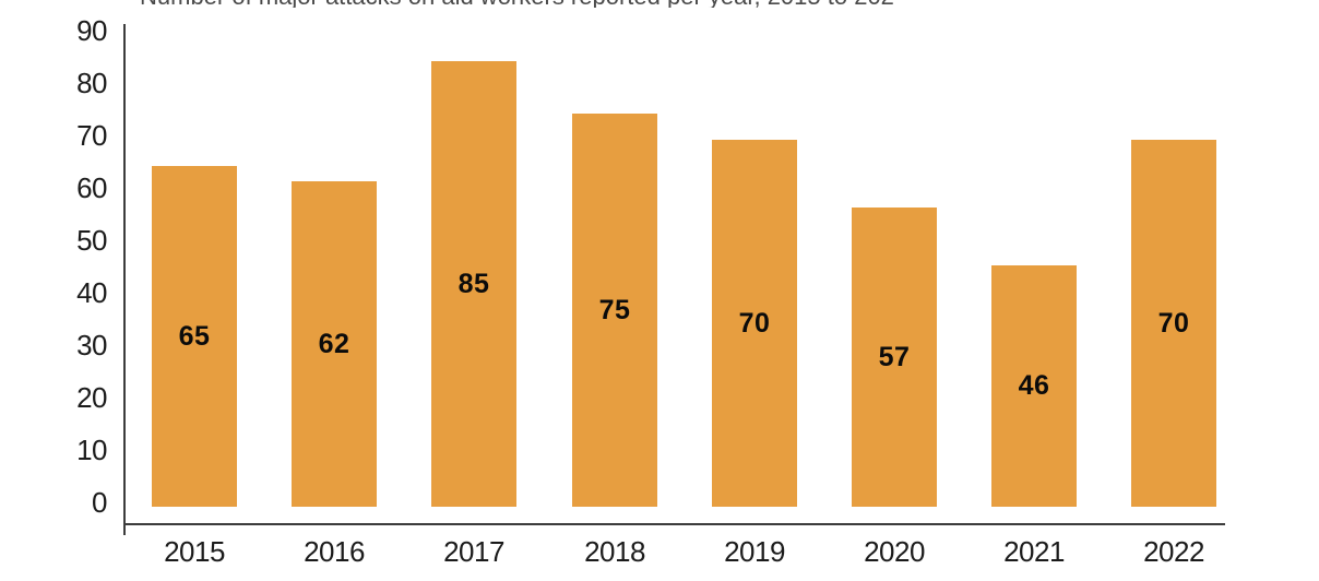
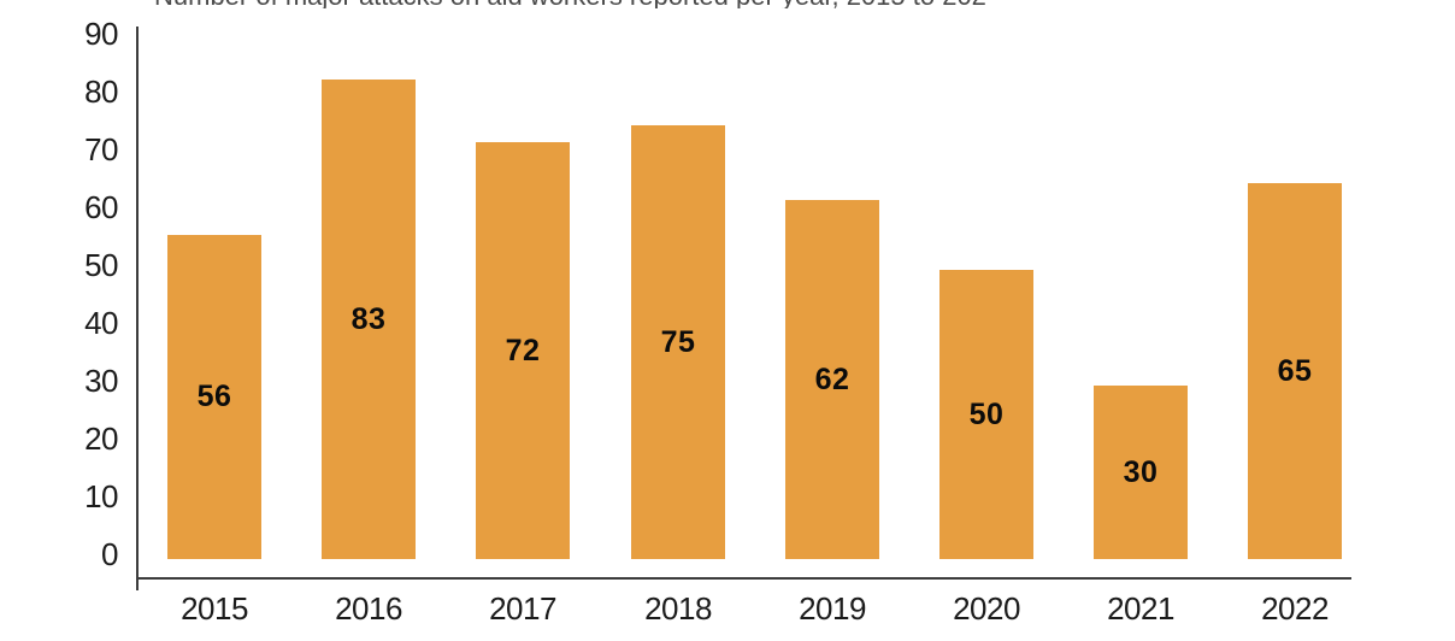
2015: 65 -> 56
2016: 62 -> 83
2017: 85 -> 72
2019: 70 -> 62
2020: 57 -> 50
2021: 46 -> 30
2022: 70 -> 65
